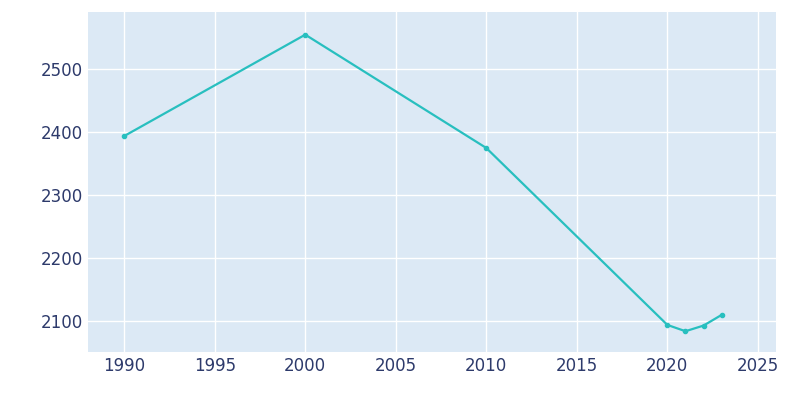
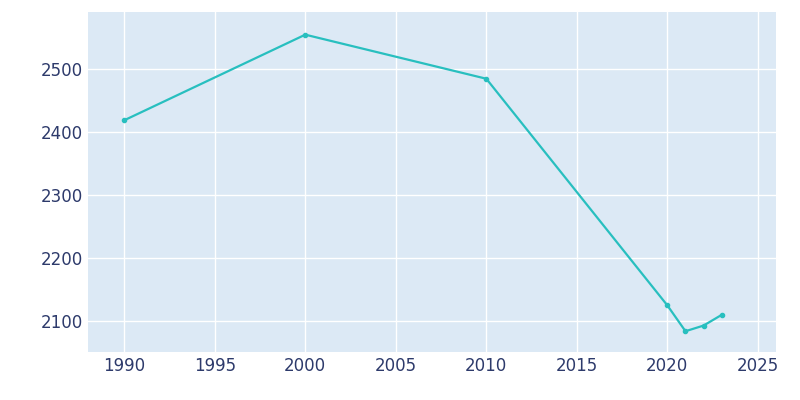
1990: 2393 -> 2418
2010: 2374 -> 2484
2020: 2093 -> 2124
